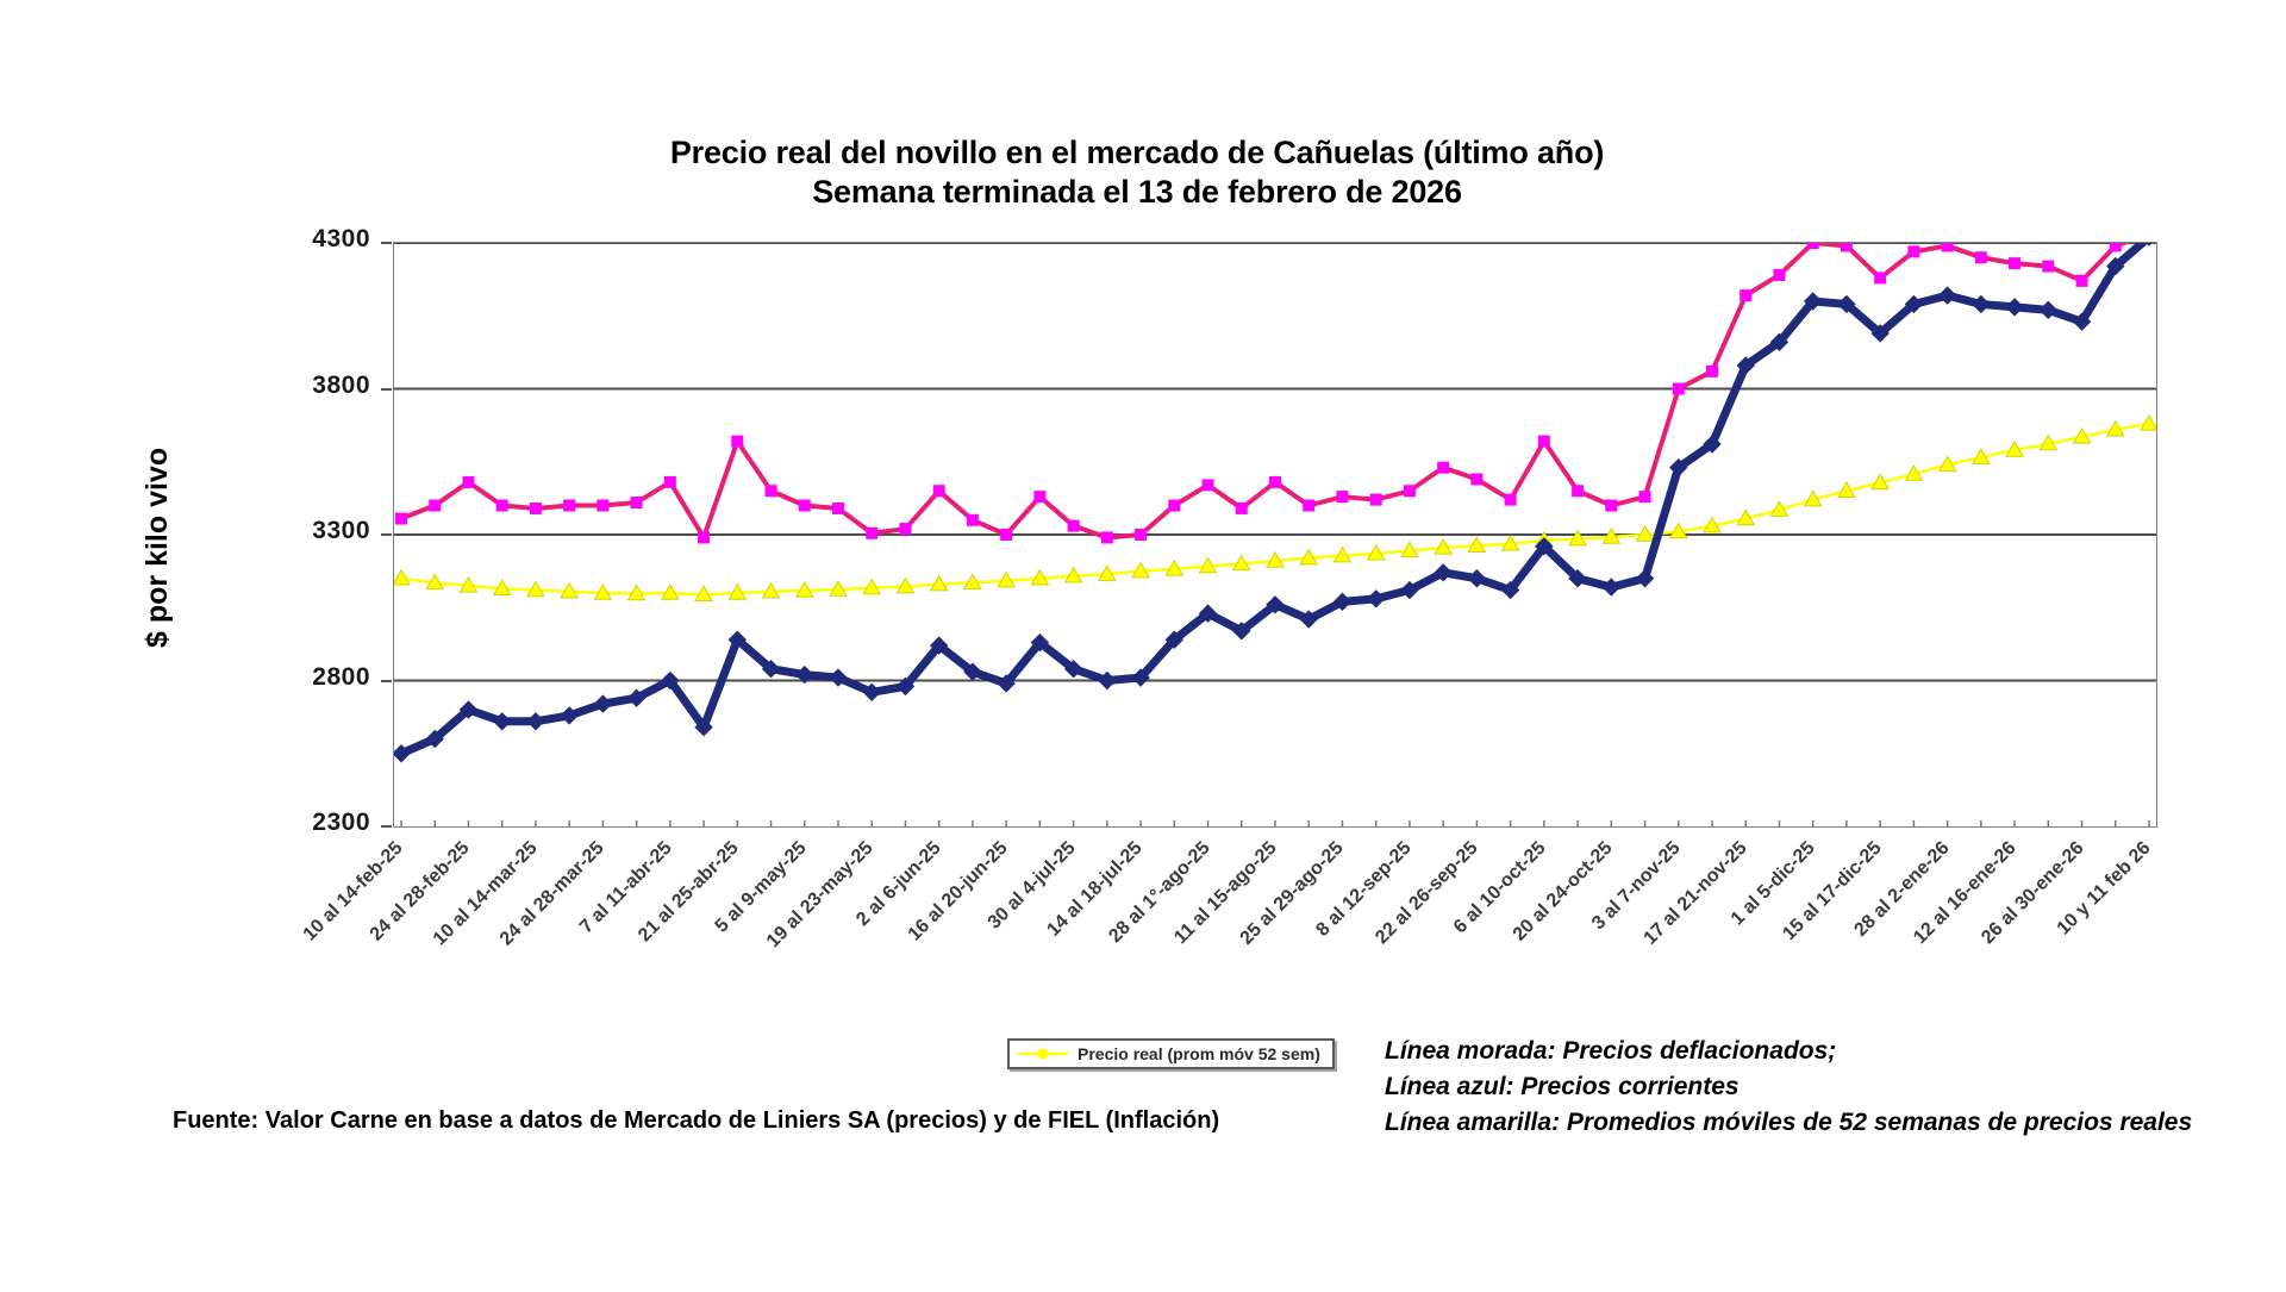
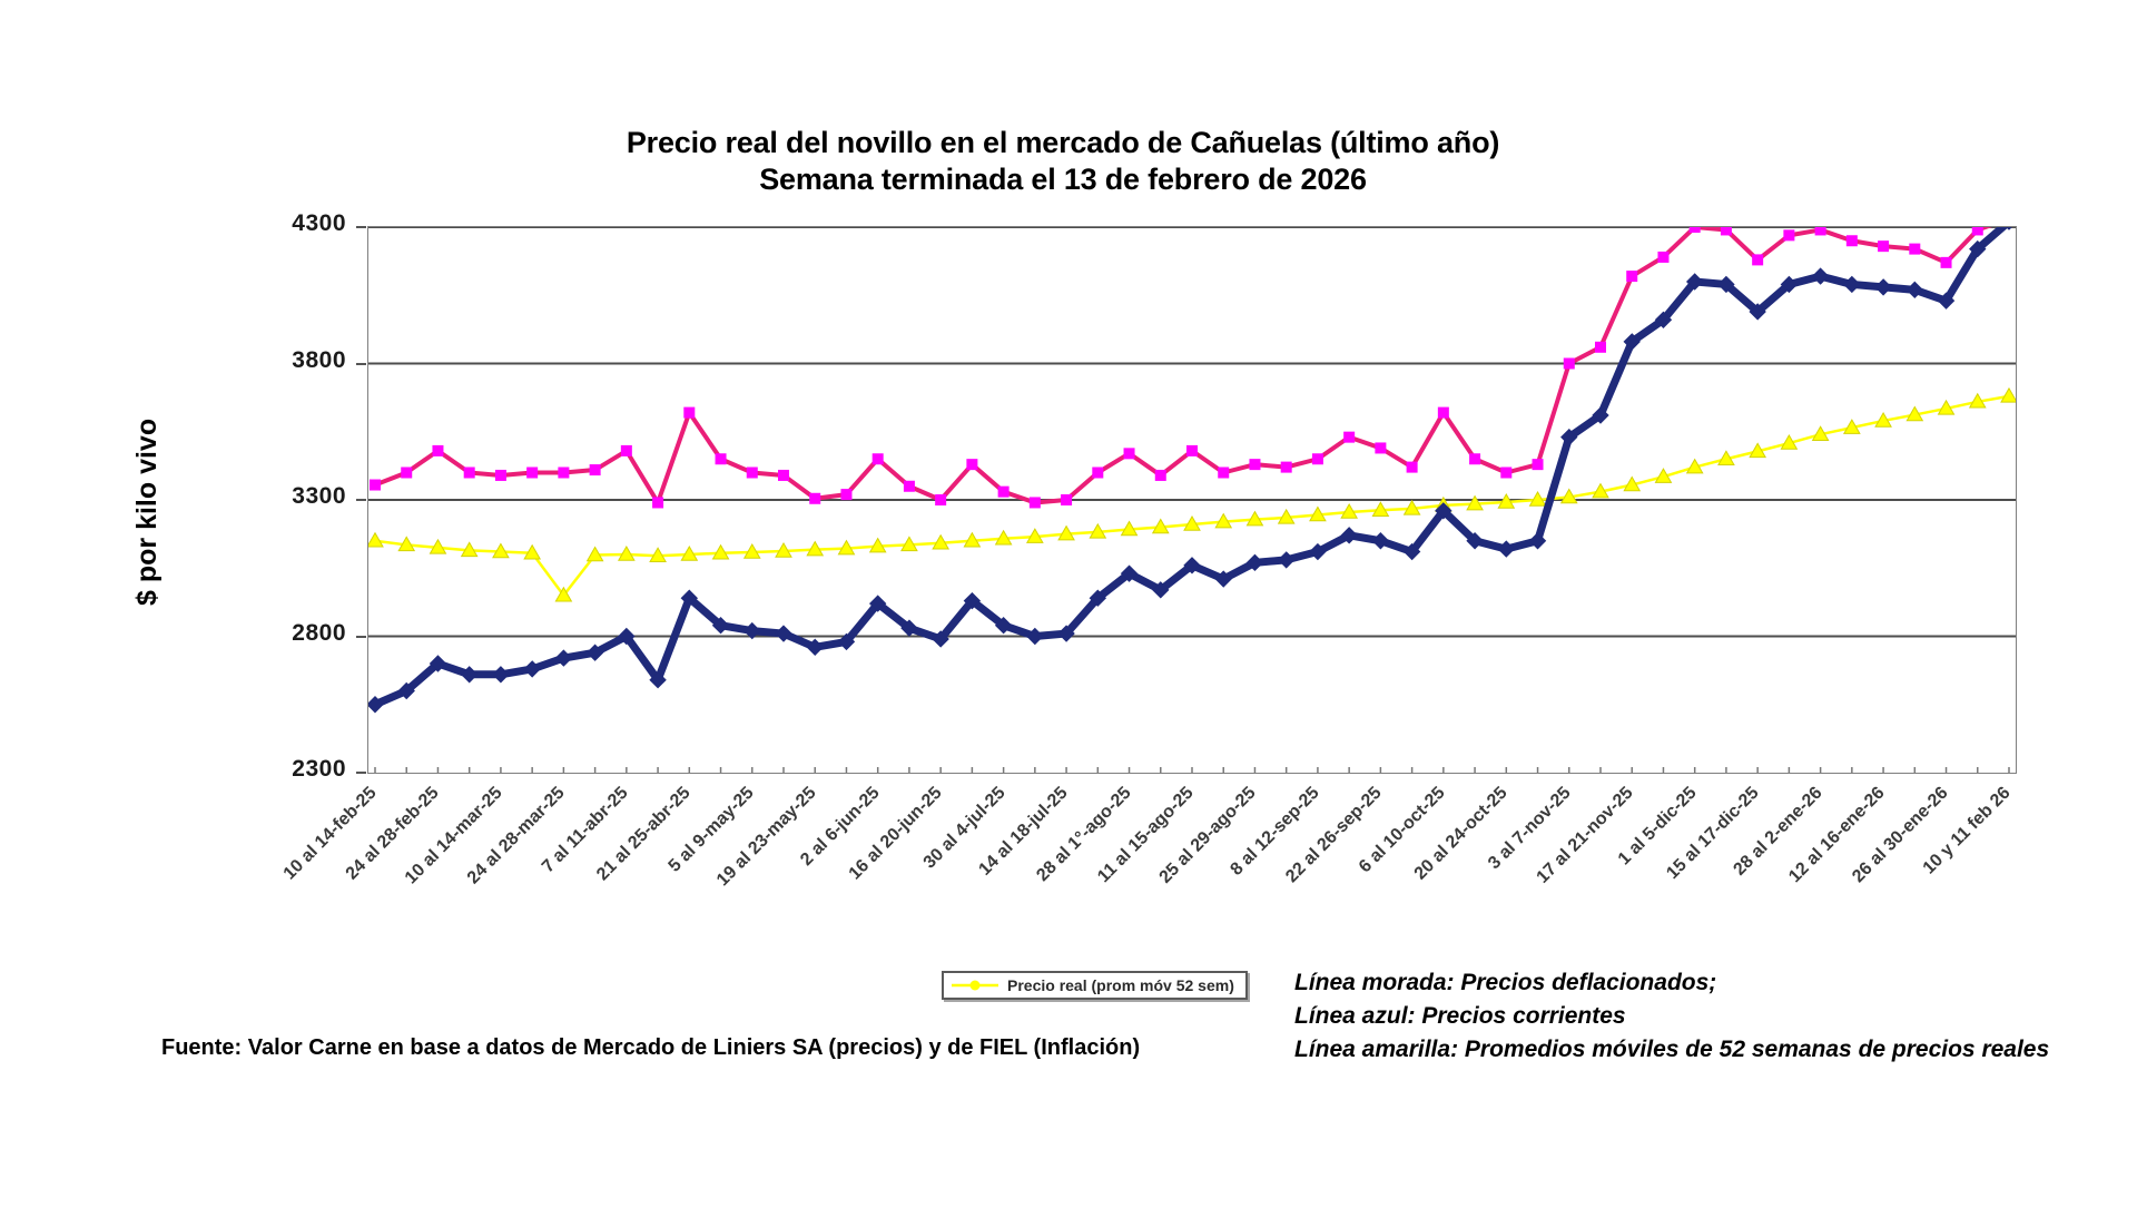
Precio real (prom móv 52 sem)/24 al 28-mar-25: 3100 -> 2950
